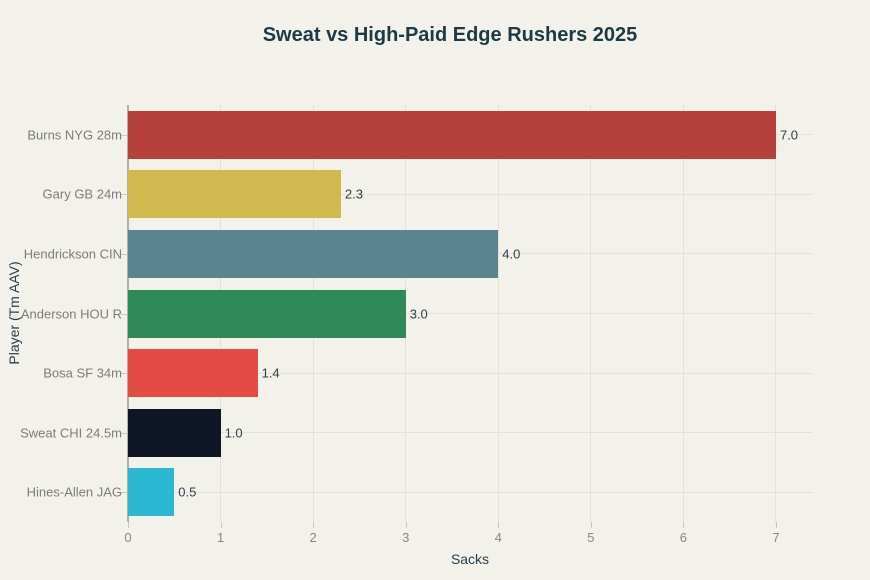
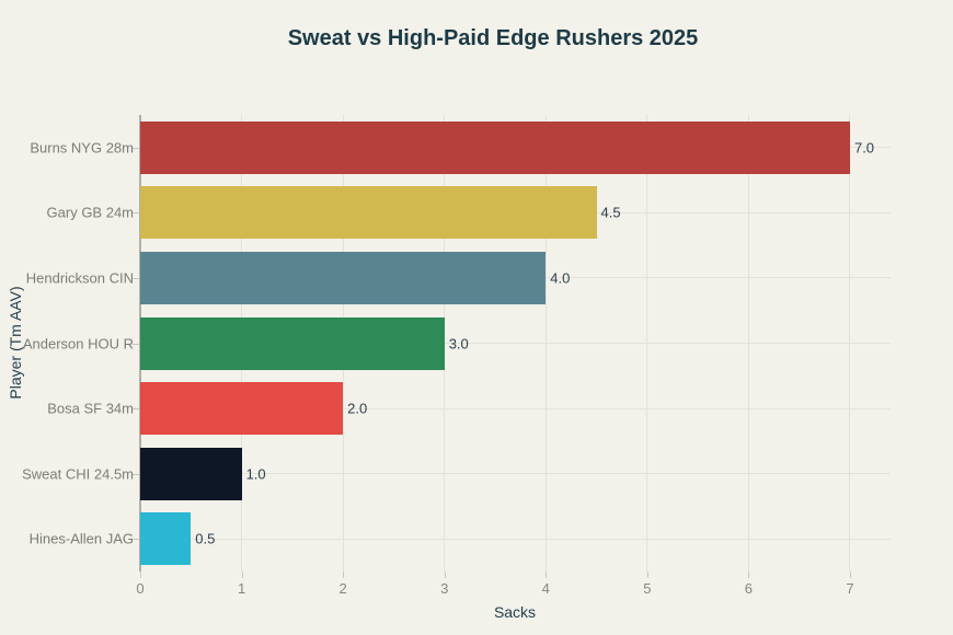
Gary GB 24m: 2.3 -> 4.5
Bosa SF 34m: 1.4 -> 2.0
